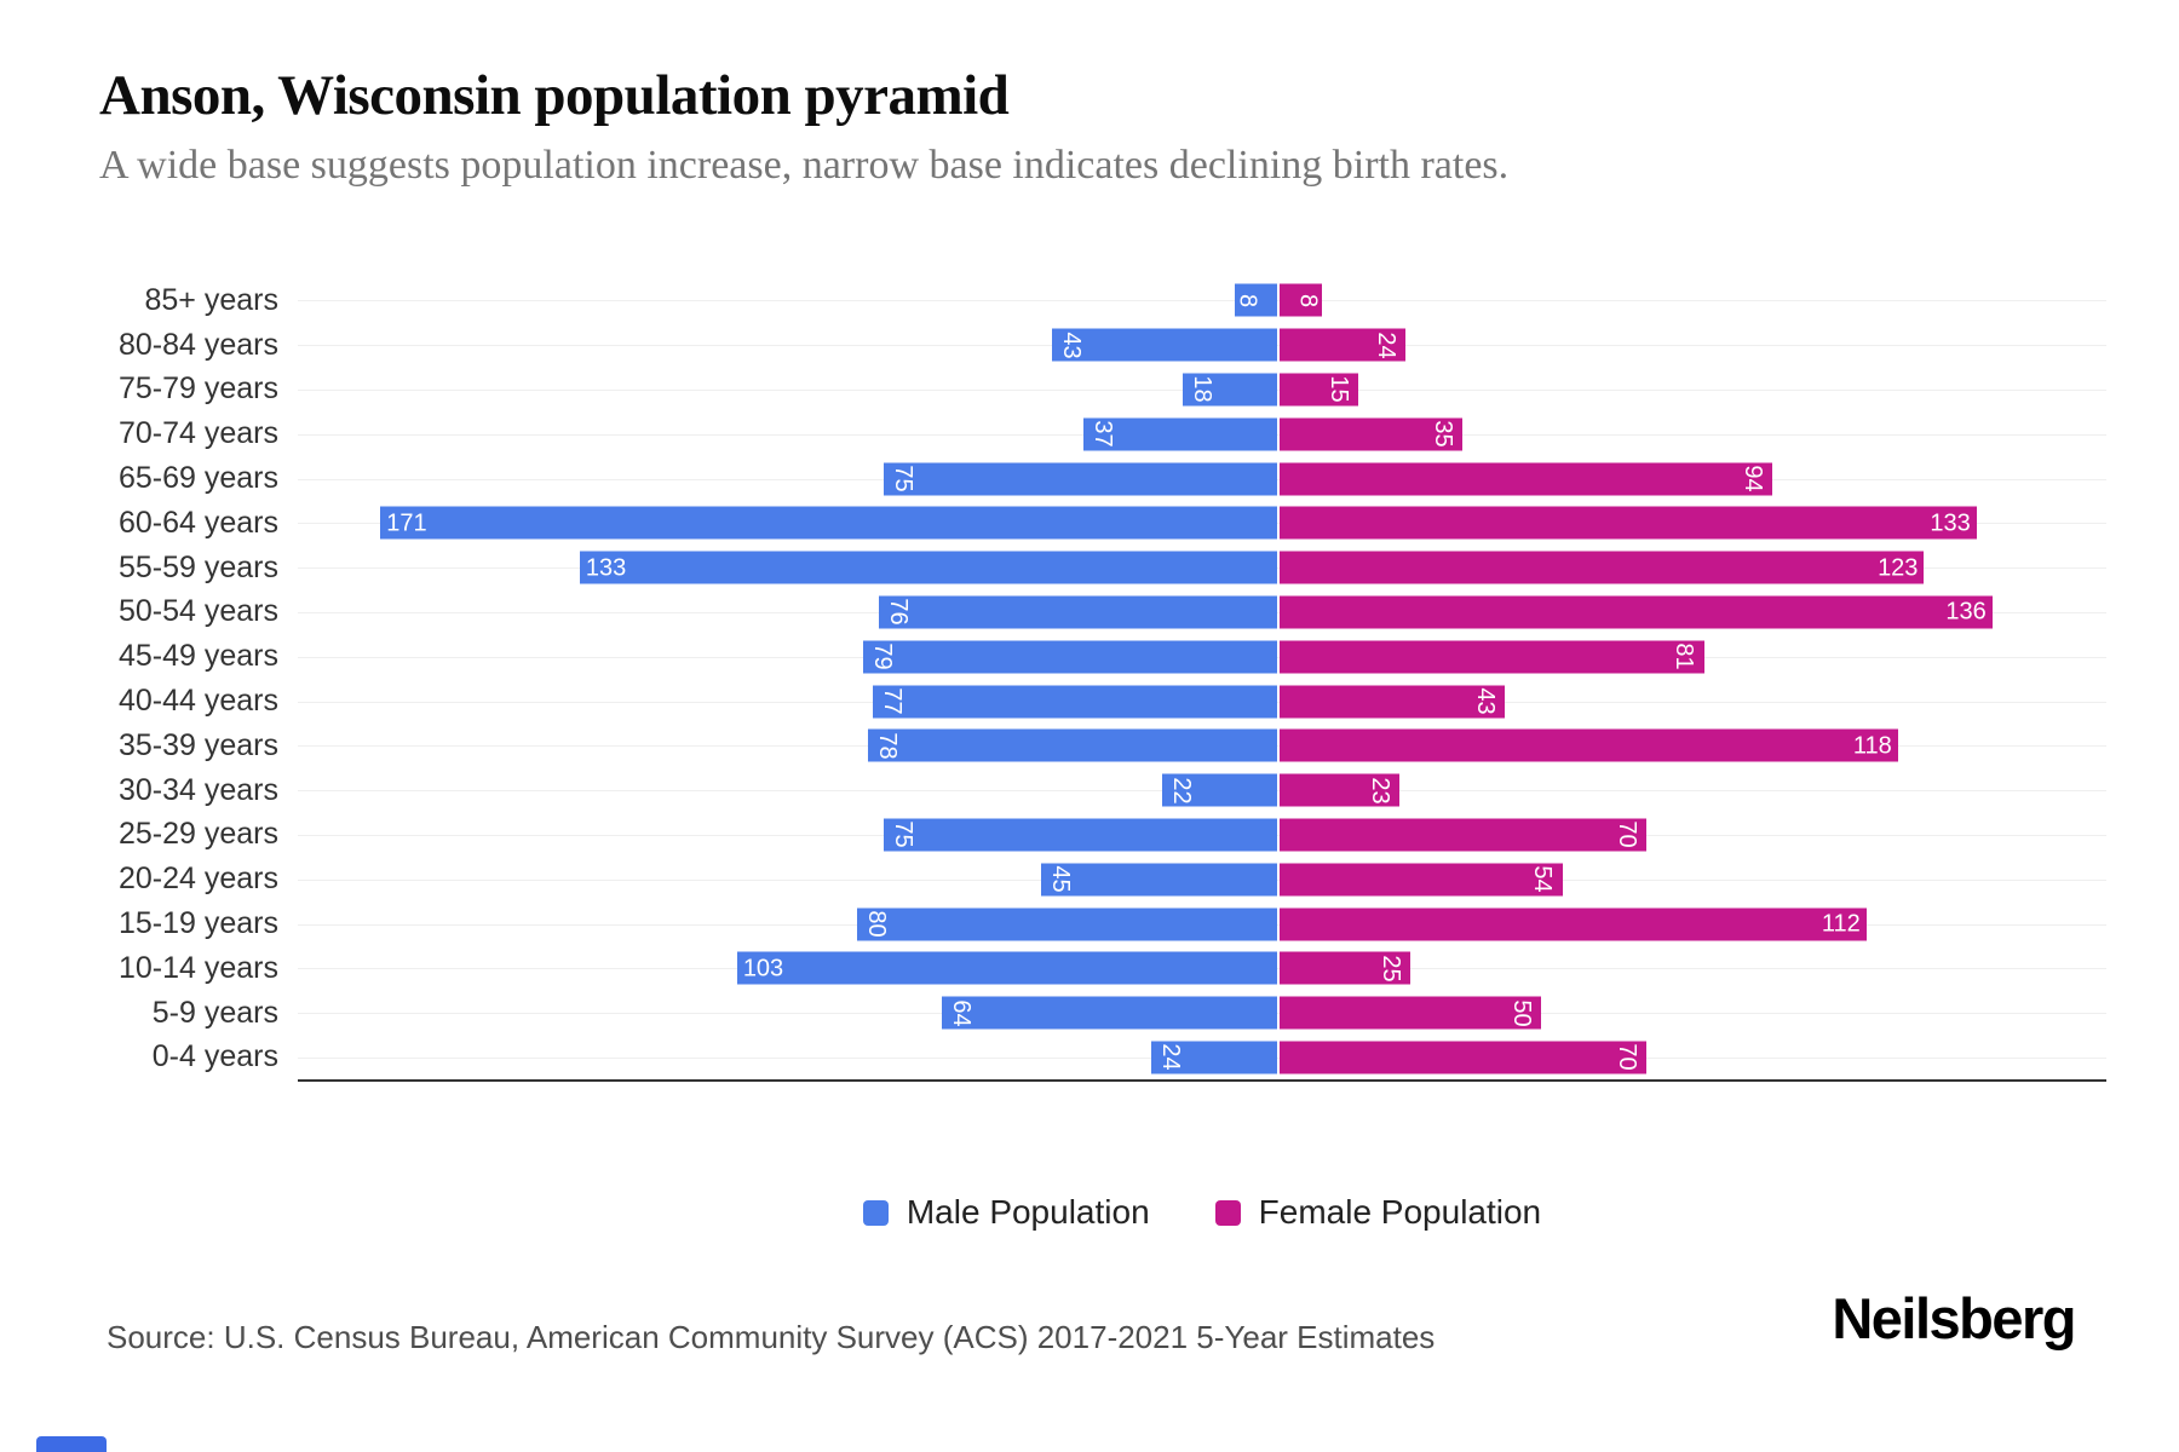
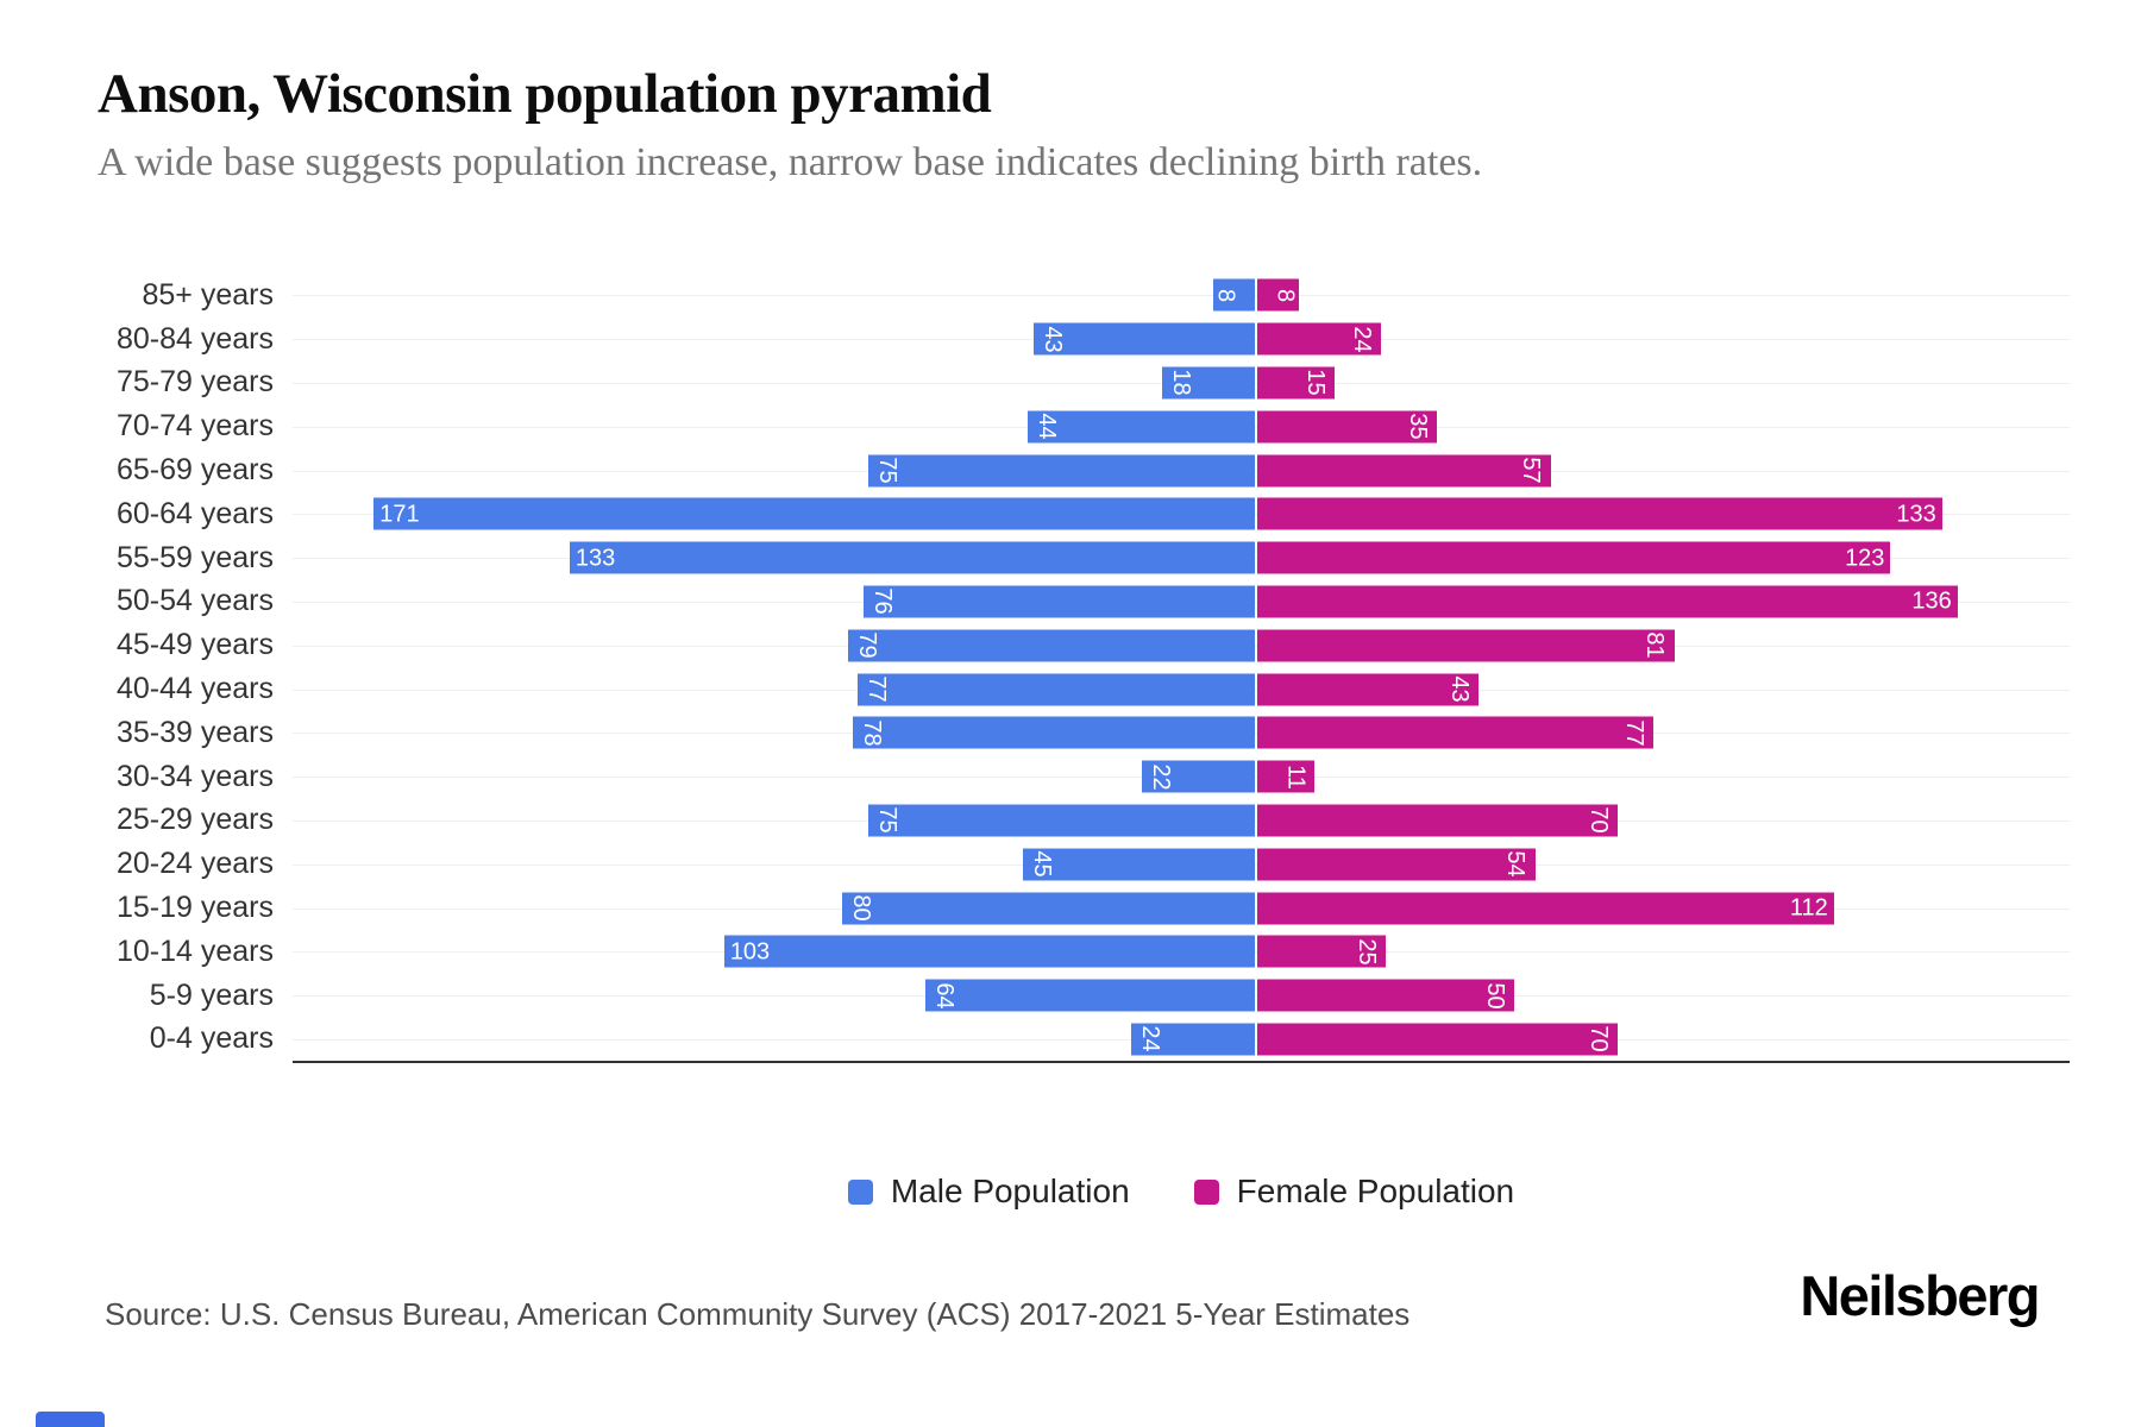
Male Population/70-74 years: 37 -> 44
Female Population/65-69 years: 94 -> 57
Female Population/35-39 years: 118 -> 77
Female Population/30-34 years: 23 -> 11
